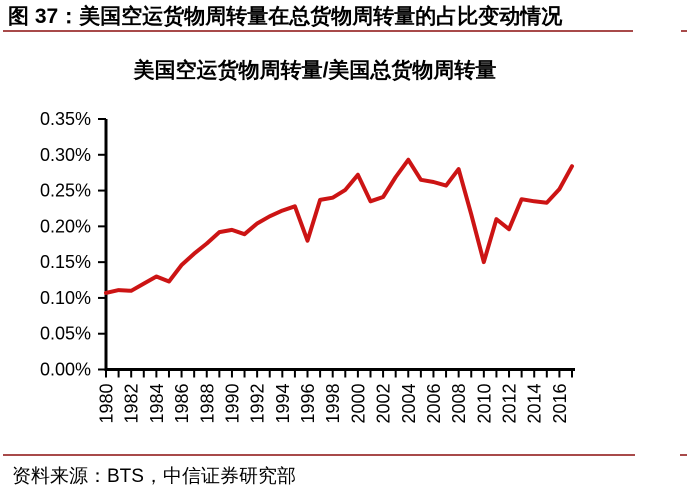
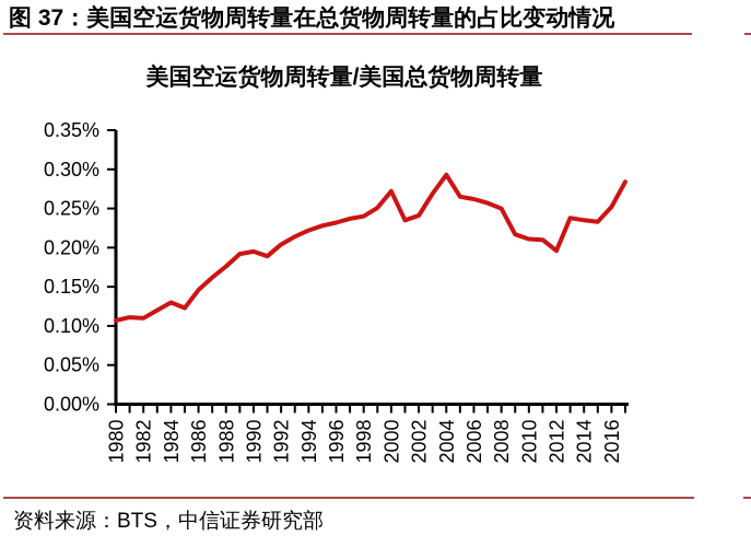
1996: 0.18% -> 0.23%
2008: 0.28% -> 0.25%
2010: 0.15% -> 0.21%
